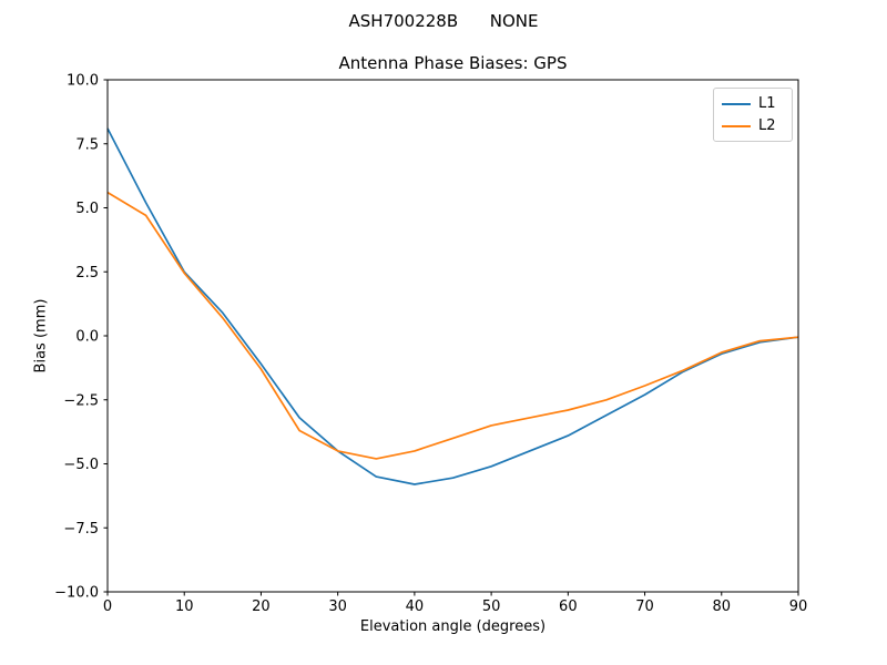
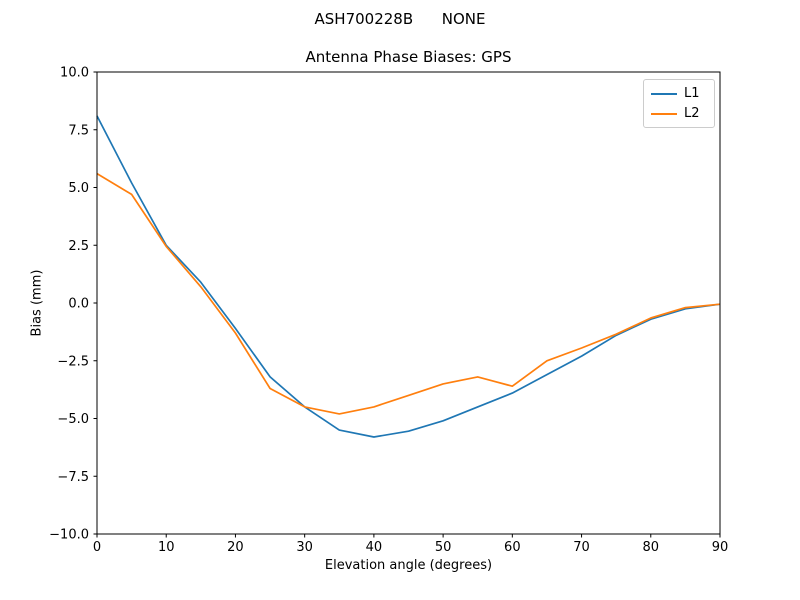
L2/60: -2.9 -> -3.6
